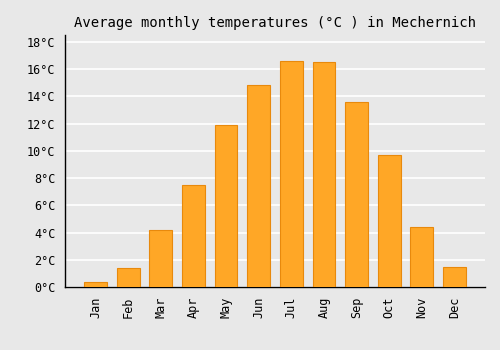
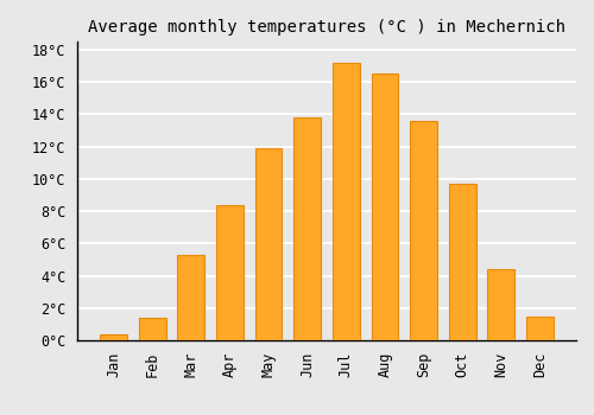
Mar: 4.2°C -> 5.3°C
Apr: 7.5°C -> 8.4°C
Jun: 14.8°C -> 13.8°C
Jul: 16.6°C -> 17.2°C
